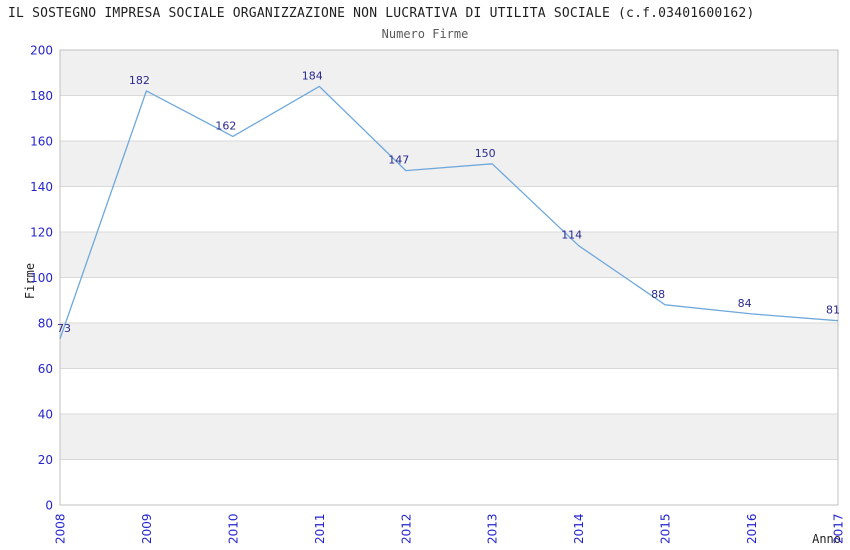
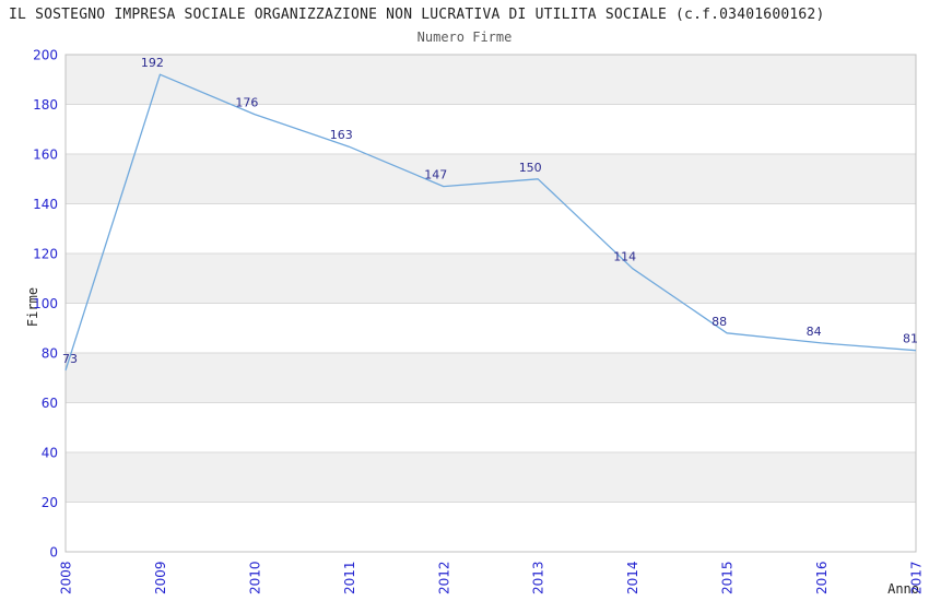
2009: 182 -> 192
2010: 162 -> 176
2011: 184 -> 163
